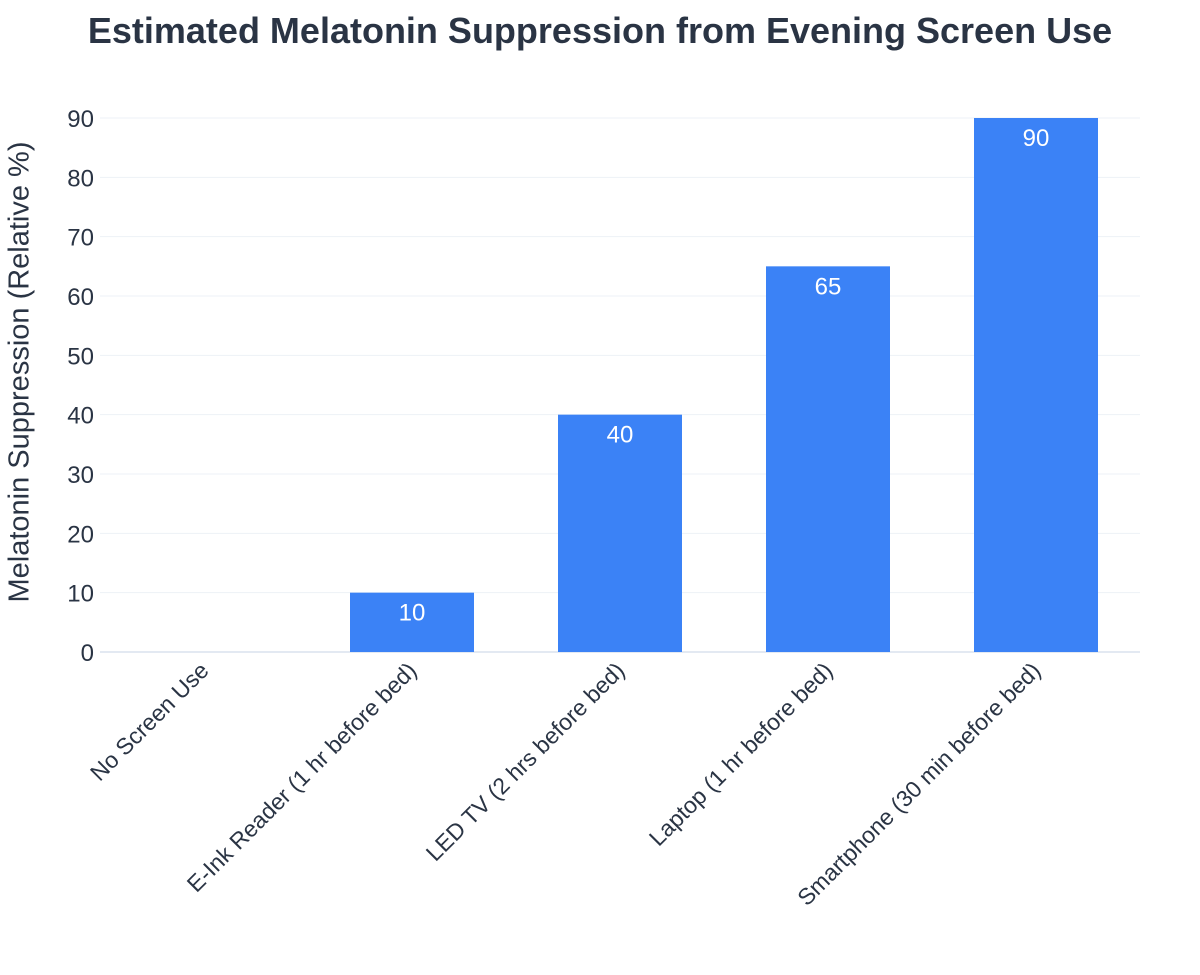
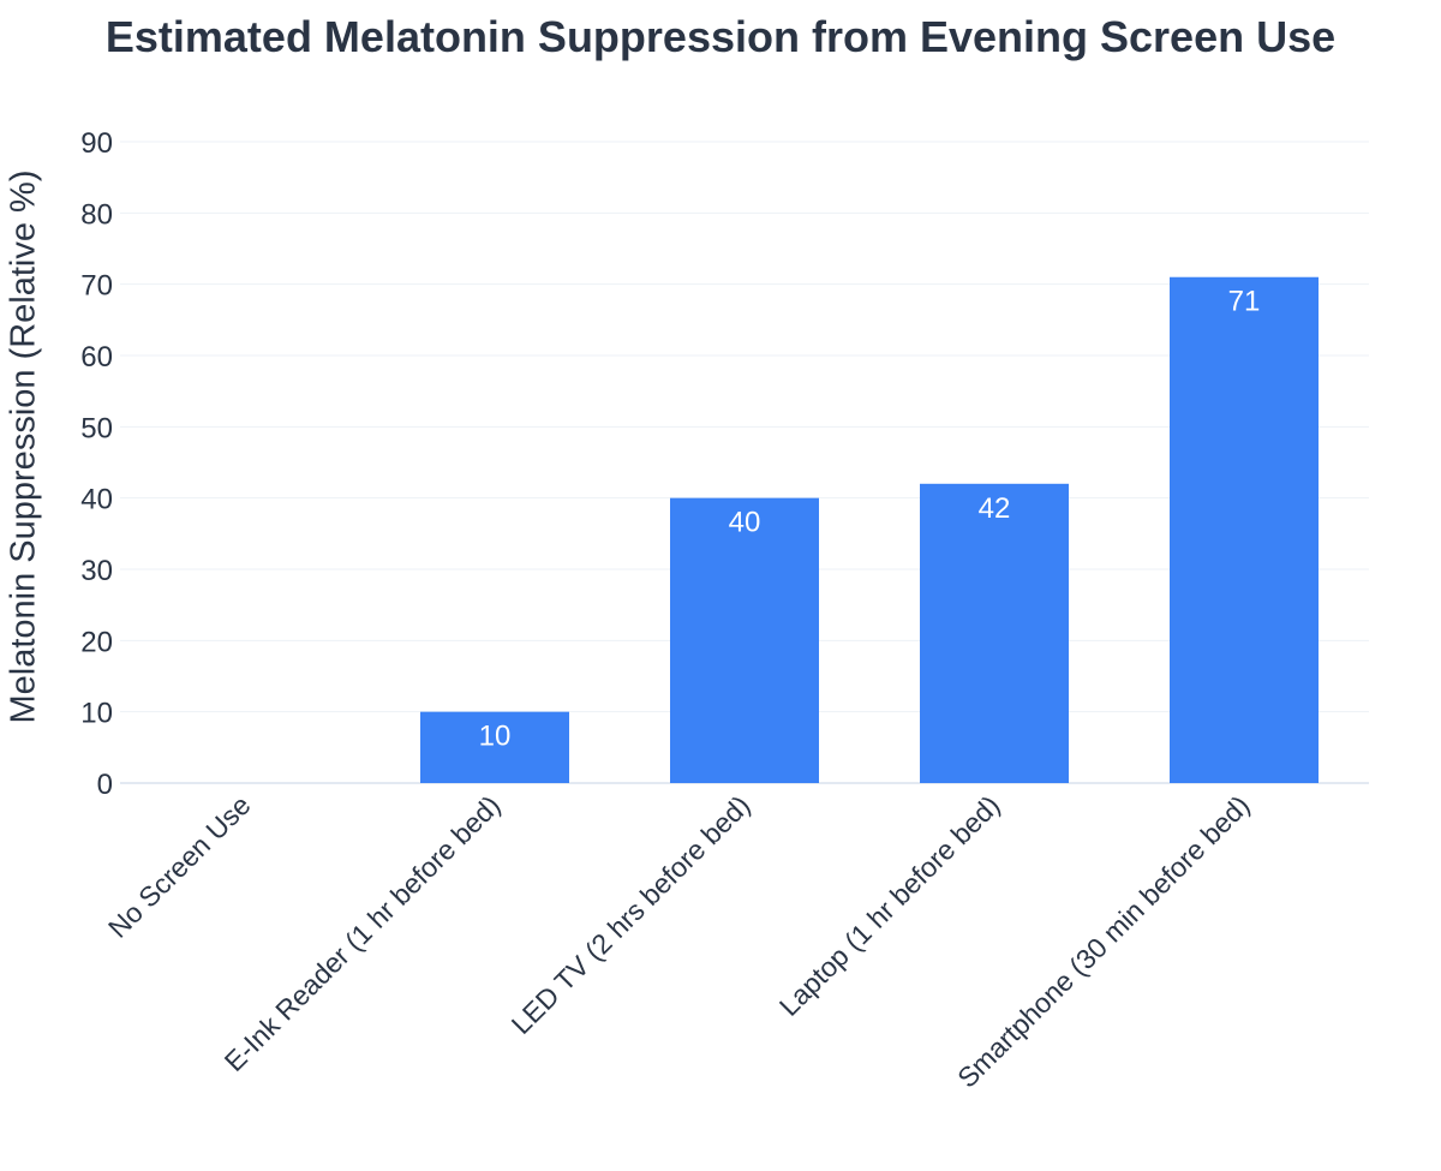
Laptop (1 hr before bed): 65 -> 42
Smartphone (30 min before bed): 90 -> 71
